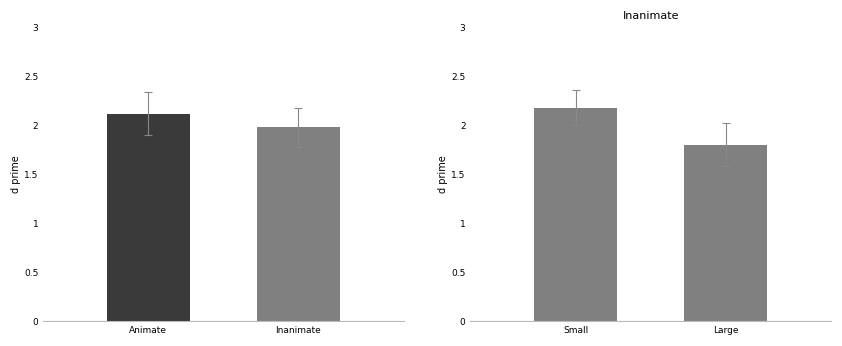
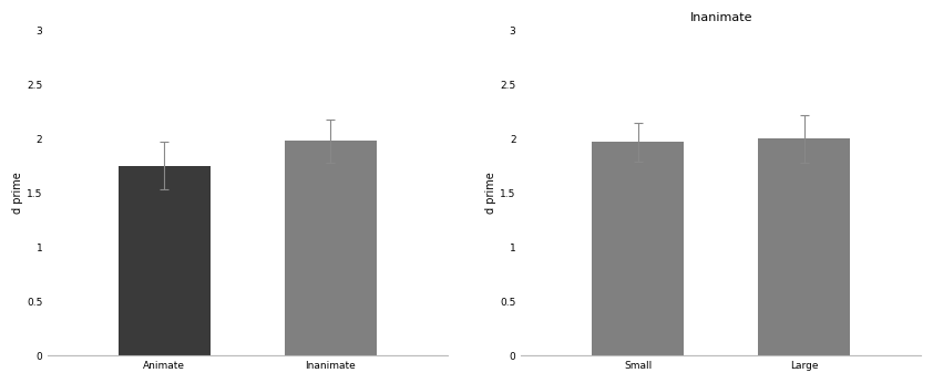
Animate: 2.12 -> 1.75
Inanimate/Small: 2.18 -> 1.97
Inanimate/Large: 1.80 -> 2.00
